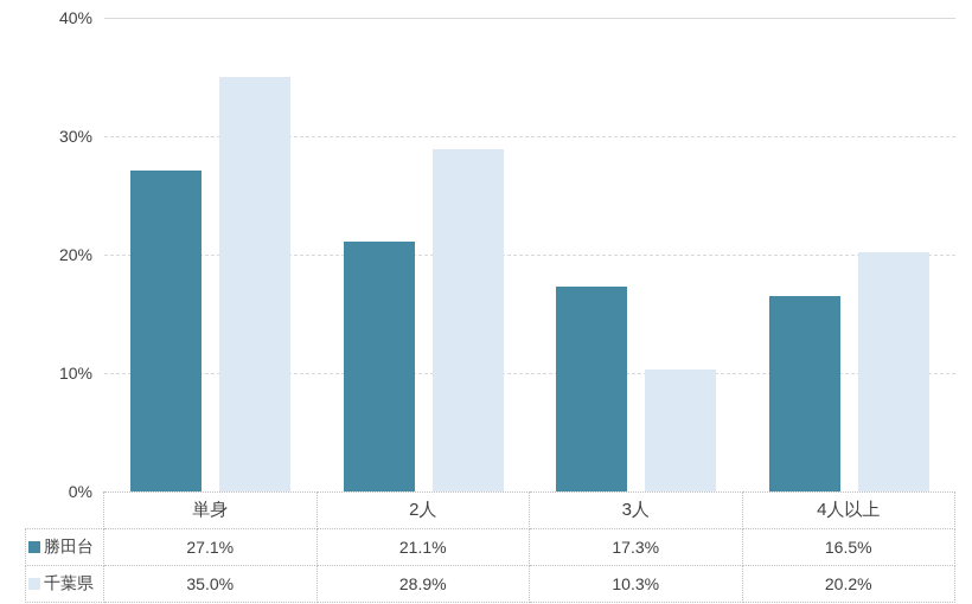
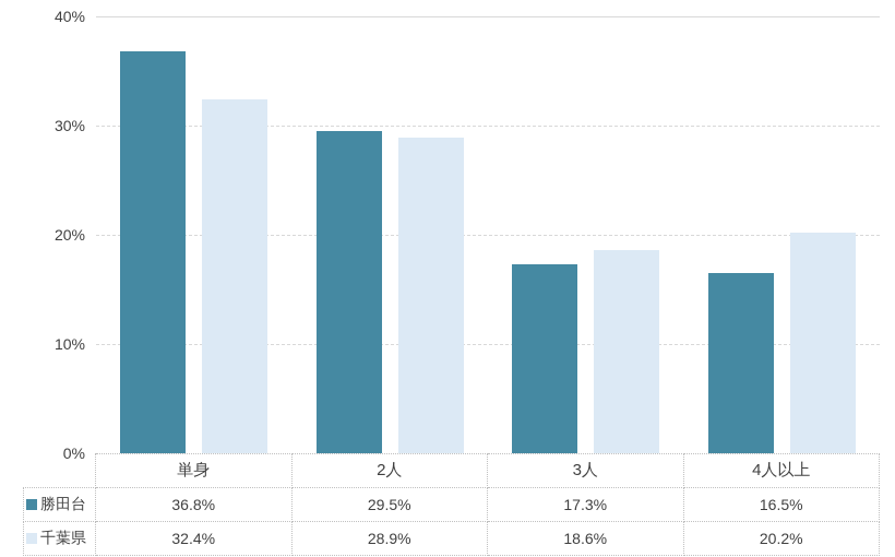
勝田台/単身: 27.1% -> 36.8%
千葉県/単身: 35.0% -> 32.4%
勝田台/2人: 21.1% -> 29.5%
千葉県/3人: 10.3% -> 18.6%
